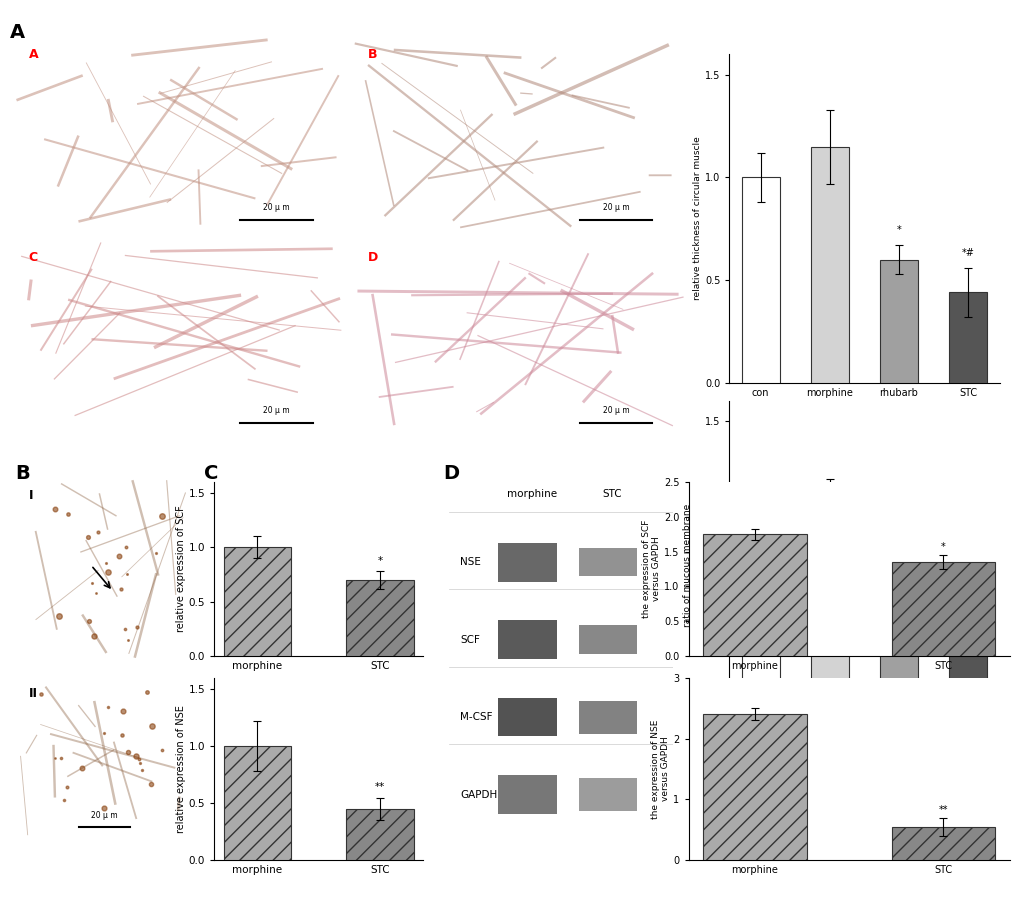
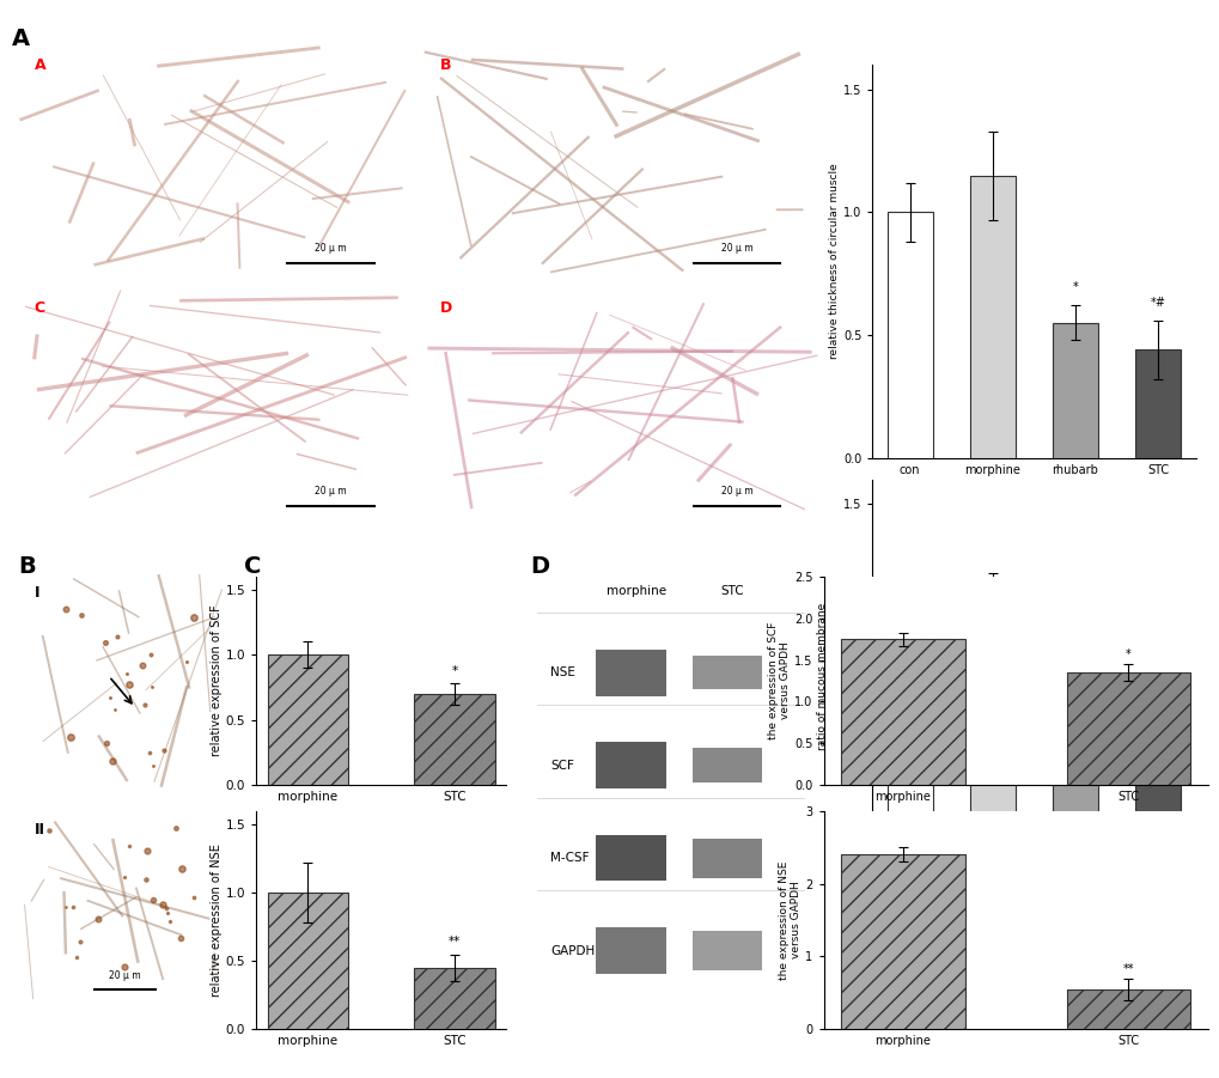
rhubarb: 0.60 -> 0.55
